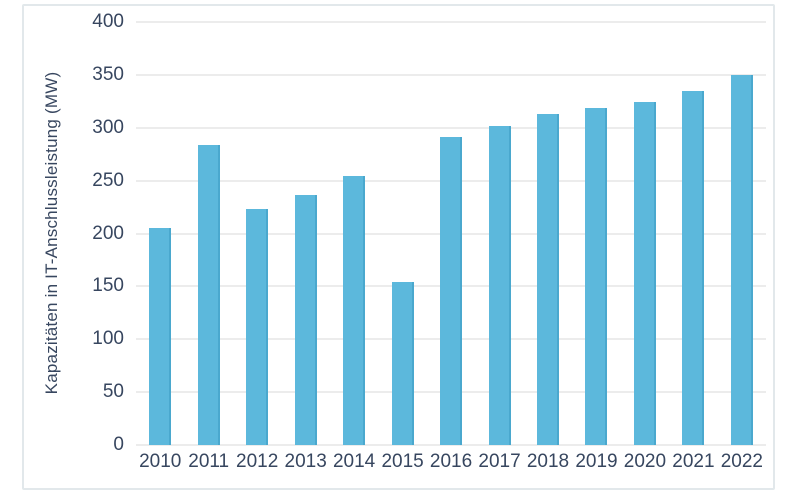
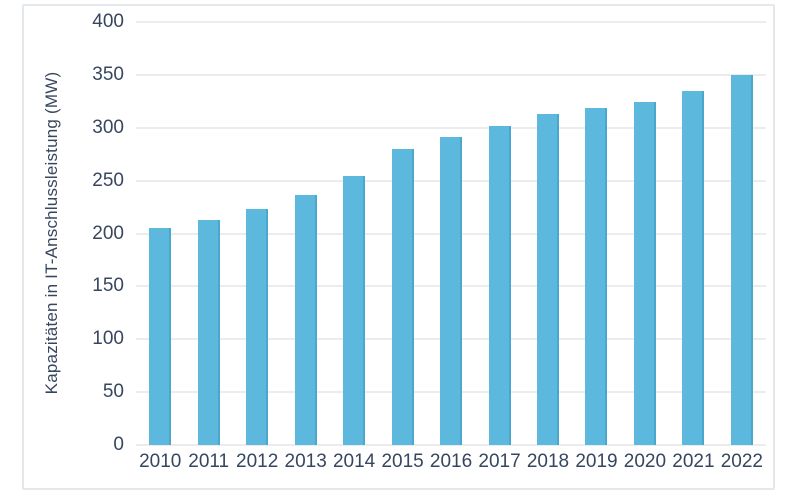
2011: 284 -> 213
2015: 154 -> 280
